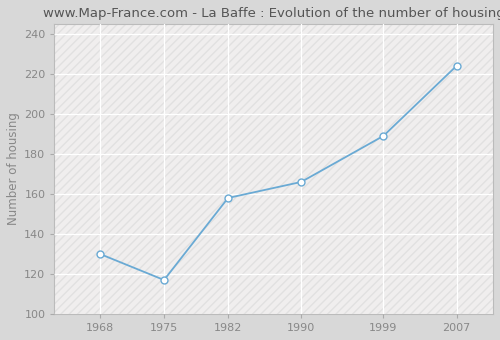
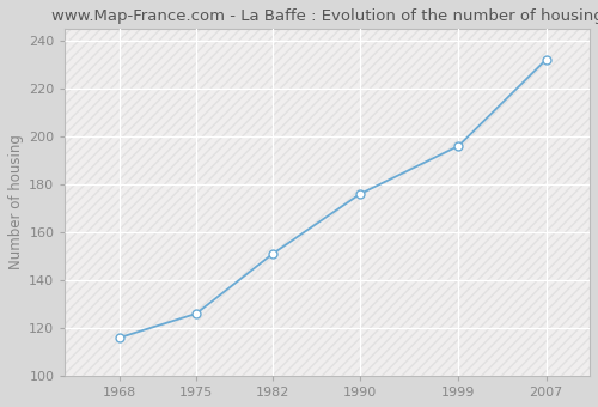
1968: 130 -> 116
1975: 117 -> 126
1982: 158 -> 151
1990: 166 -> 176
1999: 189 -> 196
2007: 224 -> 232
